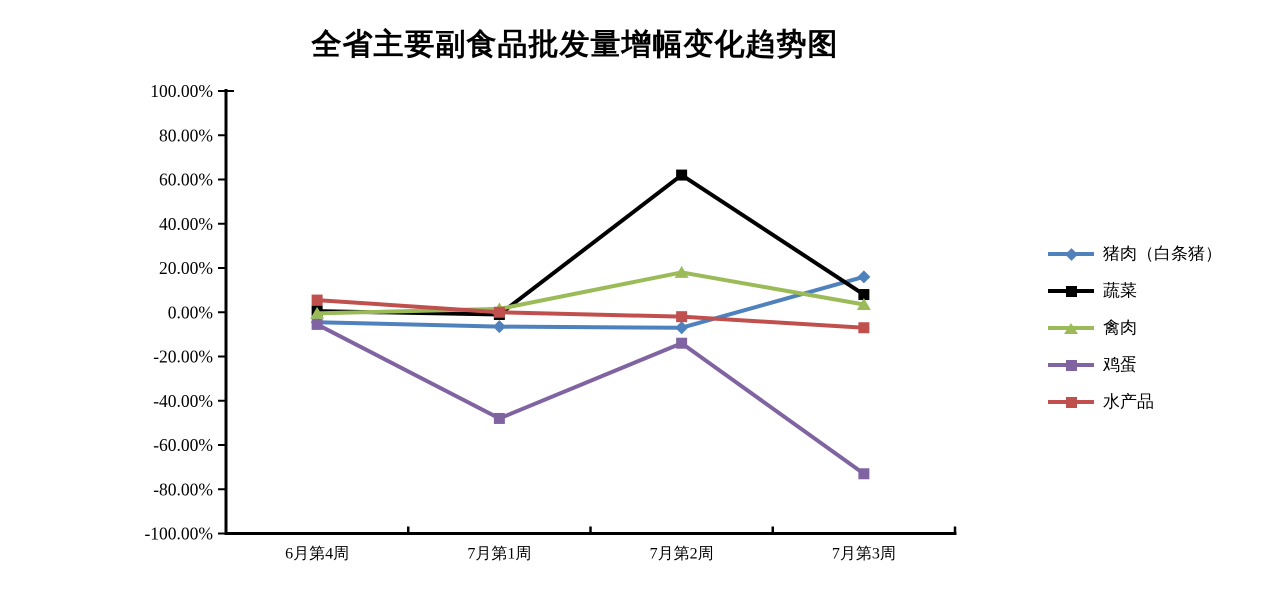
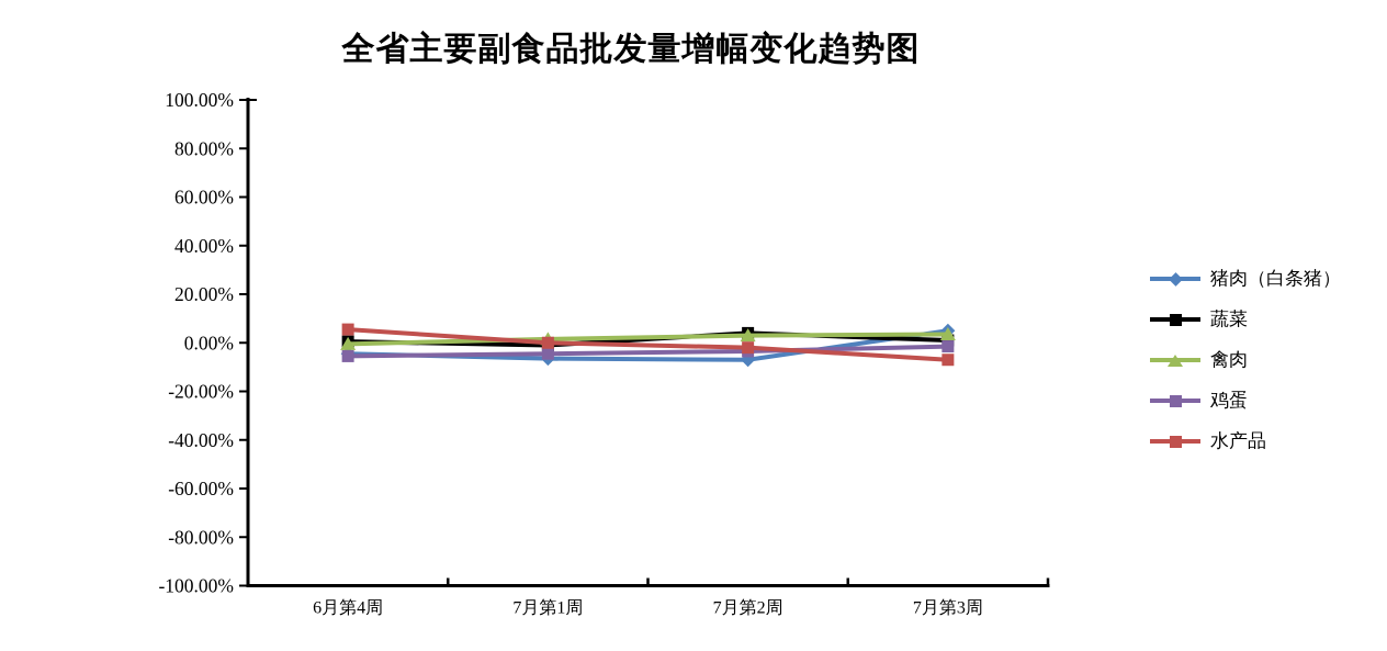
鸡蛋/7月第1周: -48% -> -4%
蔬菜/7月第2周: 62% -> 4%
禽肉/7月第2周: 18% -> 3%
鸡蛋/7月第2周: -14% -> -4%
猪肉（白条猪）/7月第3周: 16% -> 5%
蔬菜/7月第3周: 8% -> 1%
鸡蛋/7月第3周: -73% -> -2%
